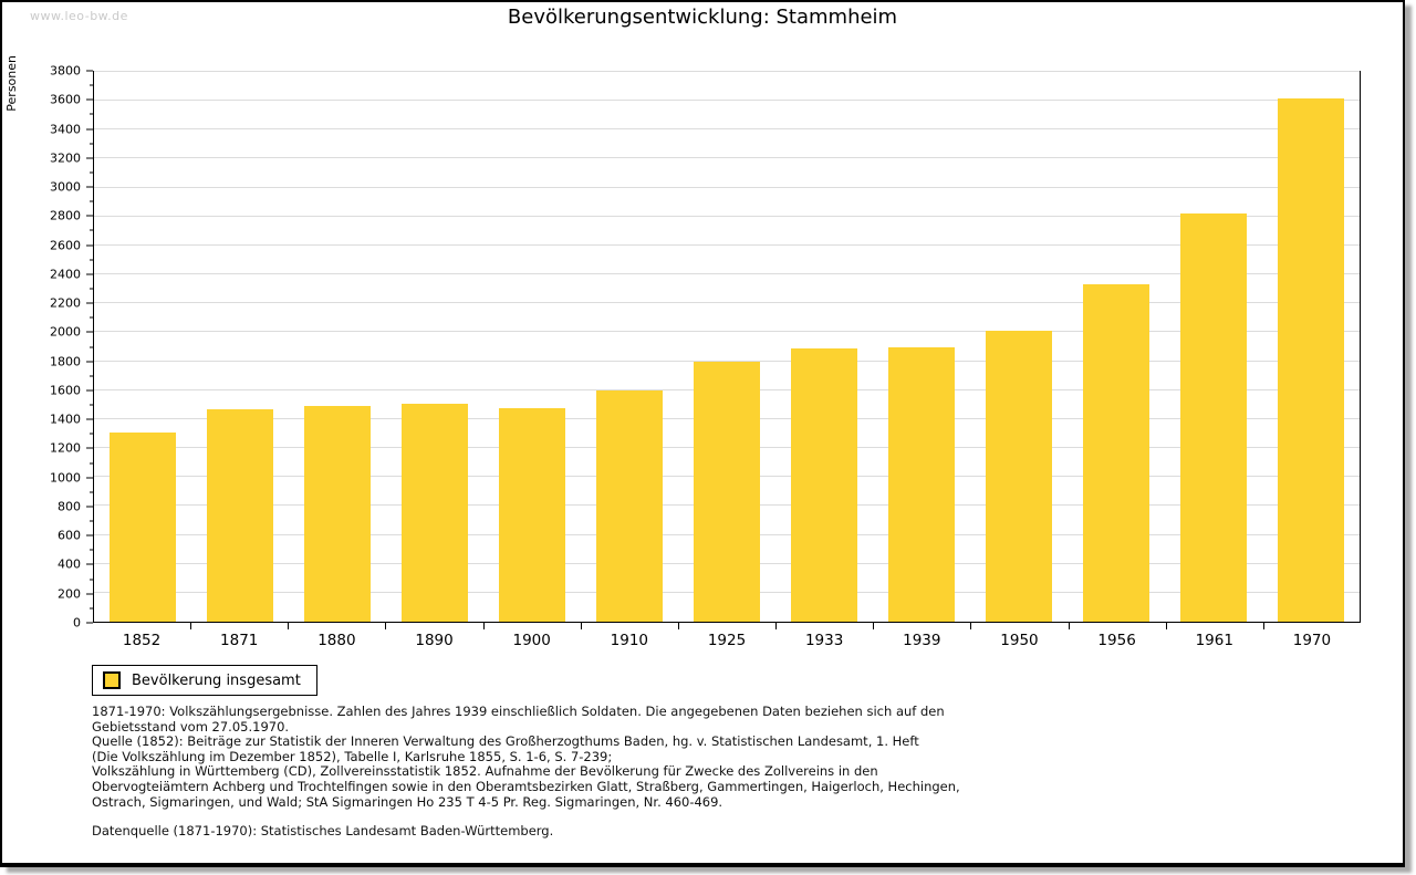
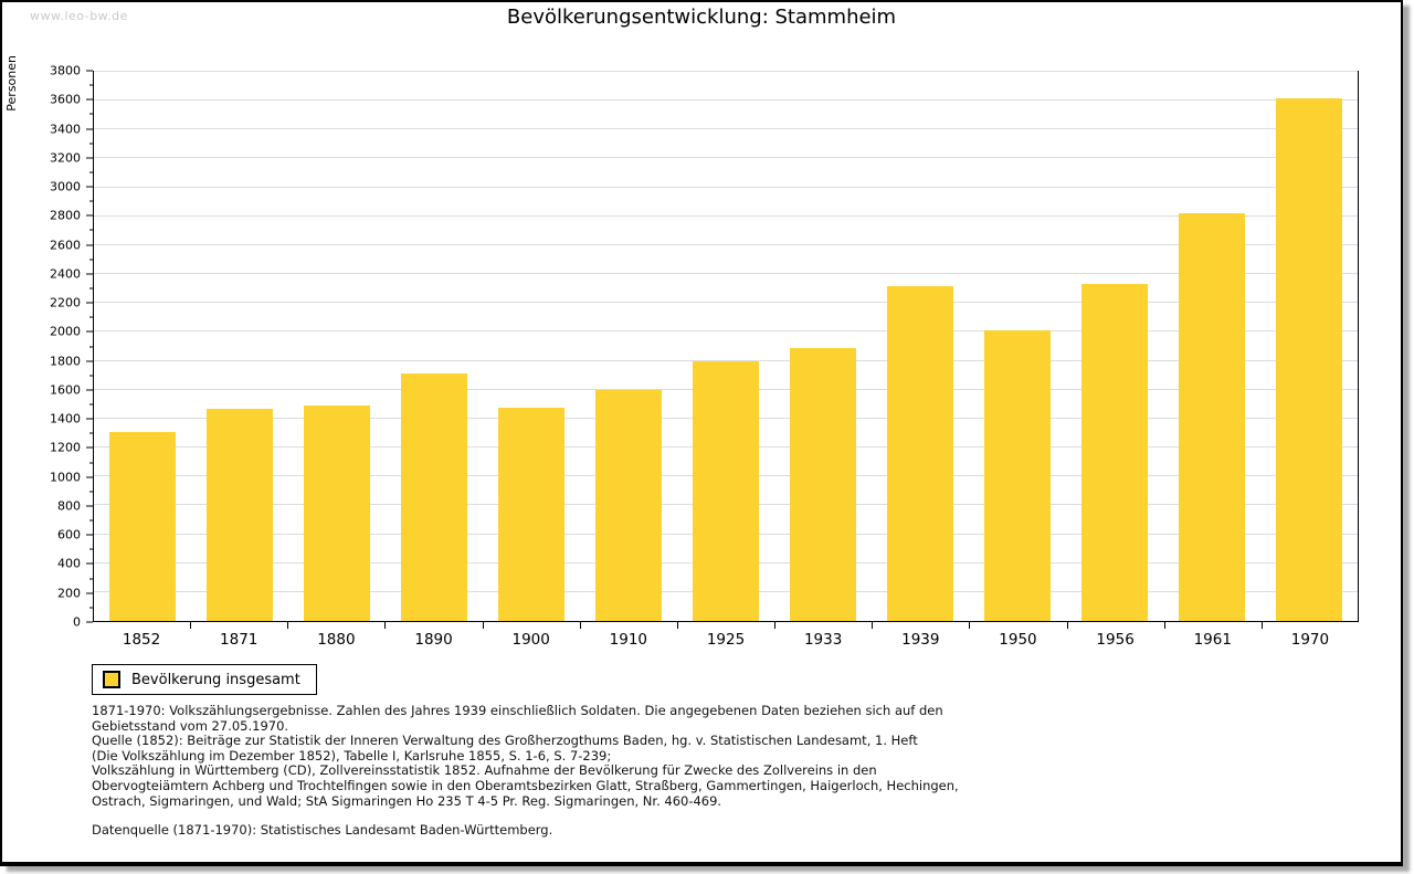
1890: 1500 -> 1710
1939: 1900 -> 2320
